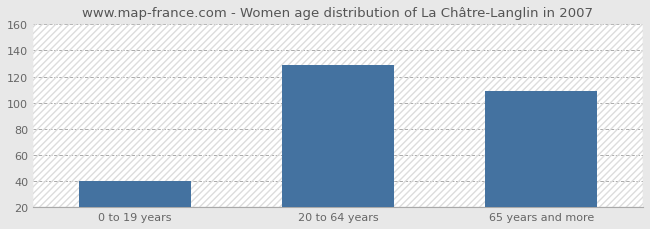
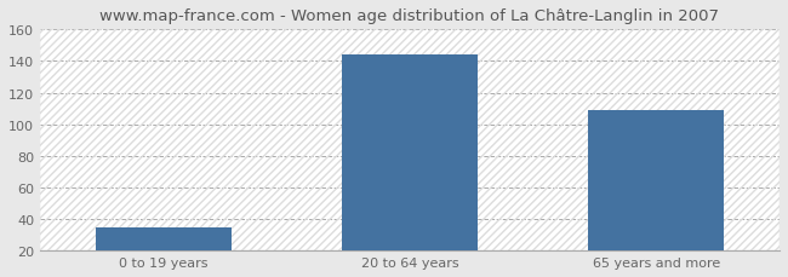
0 to 19 years: 40 -> 35
20 to 64 years: 129 -> 144
